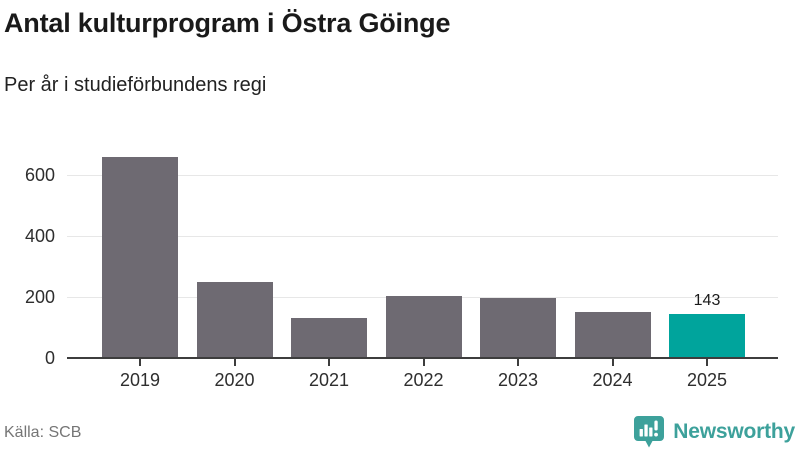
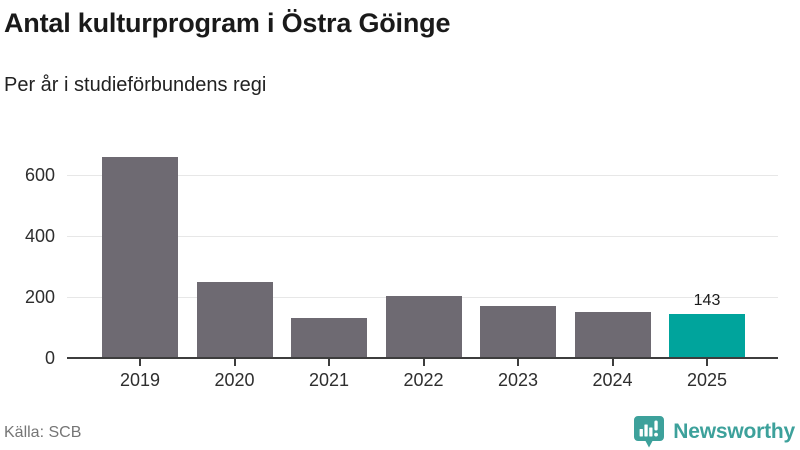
2023: 200 -> 170
